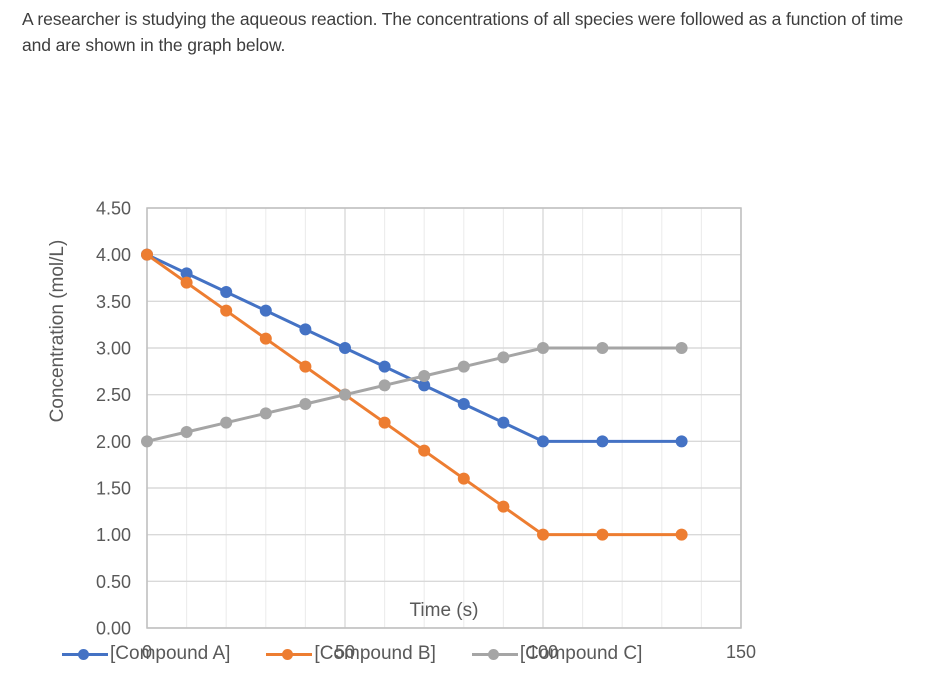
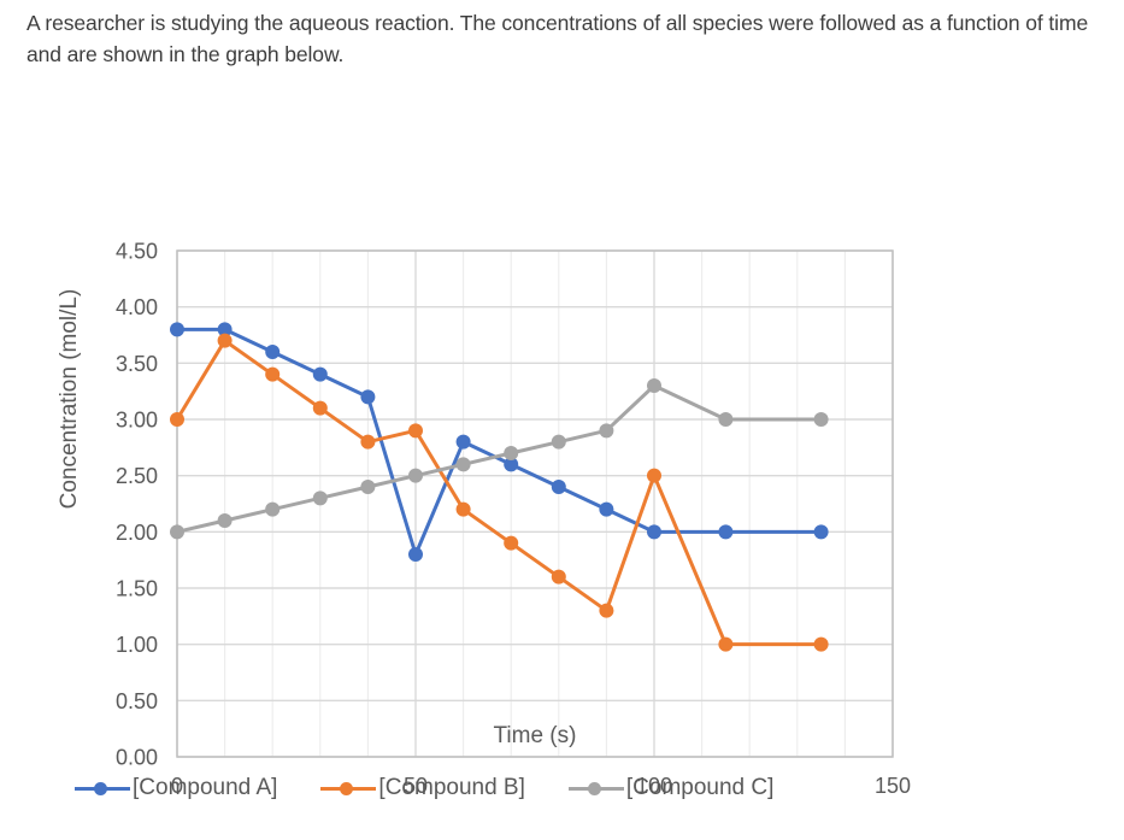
[Compound A]/0: 4.0 -> 3.8
[Compound B]/0: 4.0 -> 3.0
[Compound A]/50: 3.0 -> 1.8
[Compound B]/50: 2.5 -> 2.9
[Compound B]/100: 1.0 -> 2.5
[Compound C]/100: 3.0 -> 3.3
